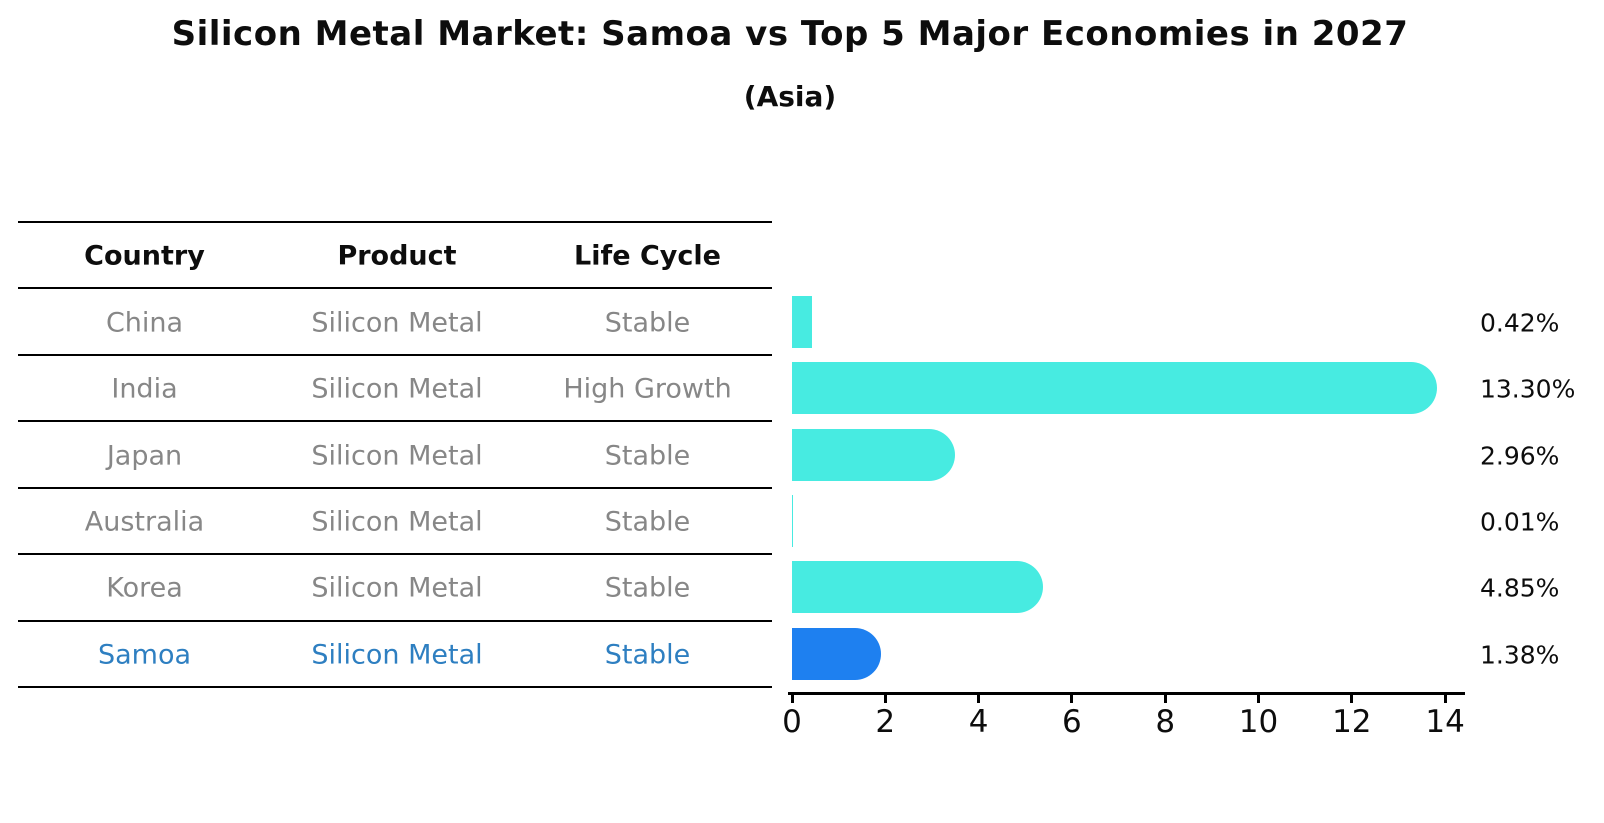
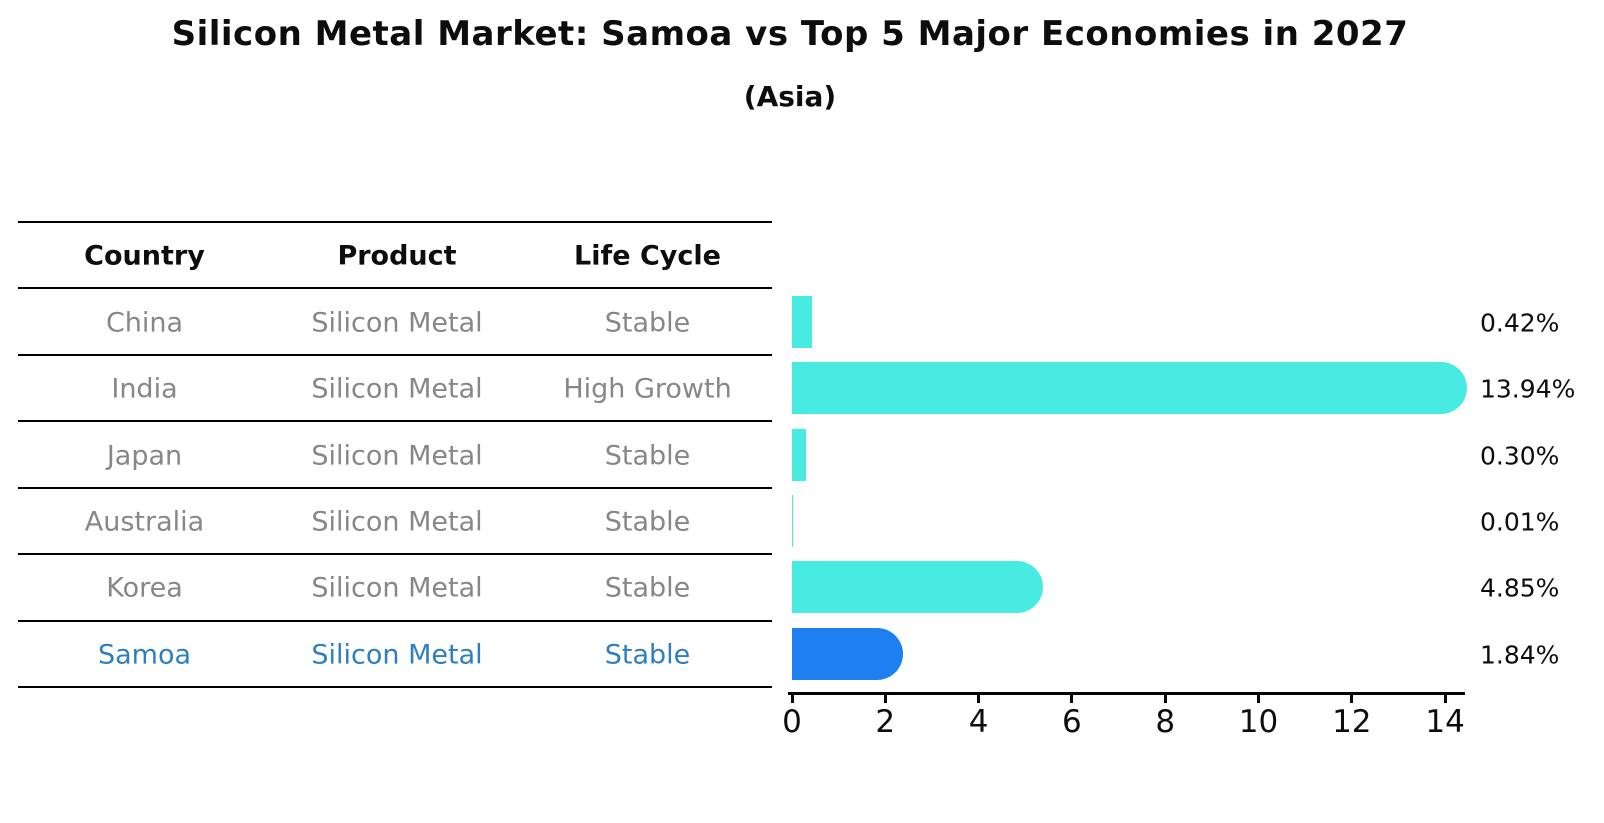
India: 13.30% -> 13.94%
Japan: 2.96% -> 0.30%
Samoa: 1.38% -> 1.84%
